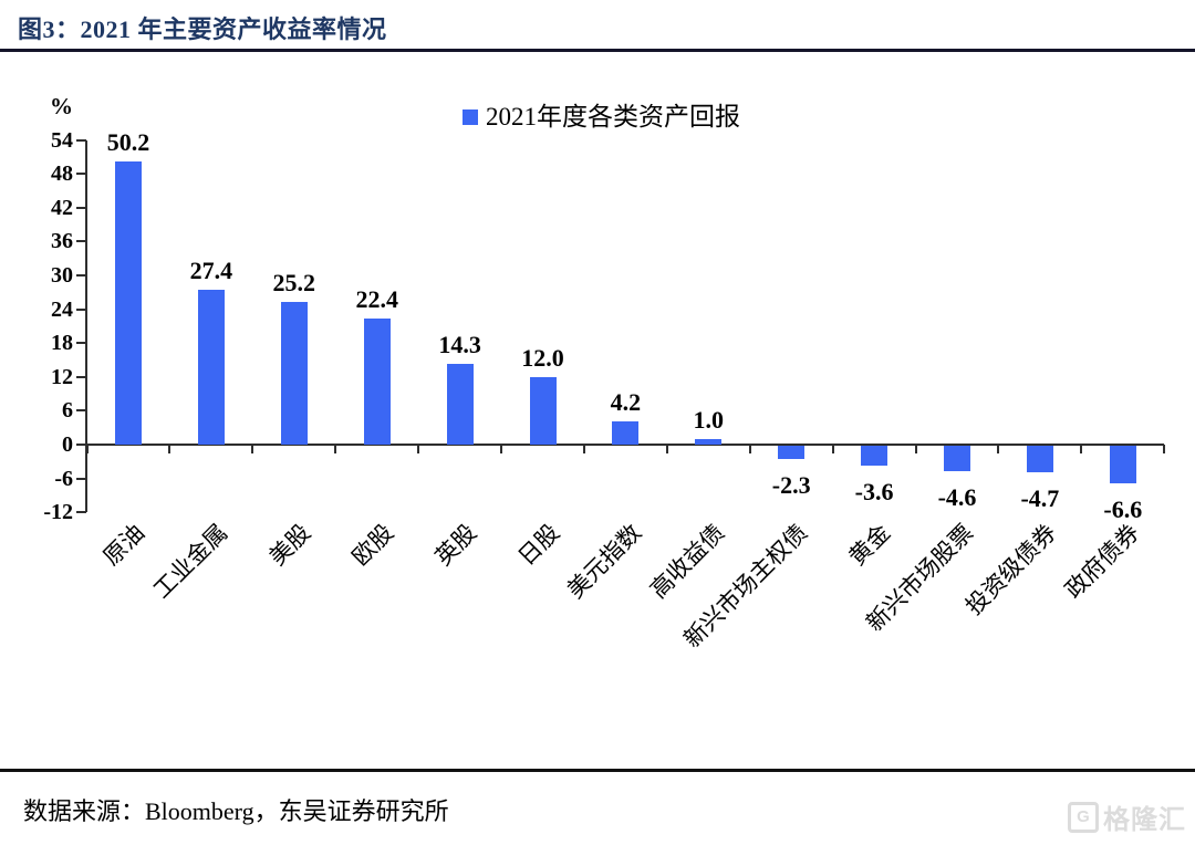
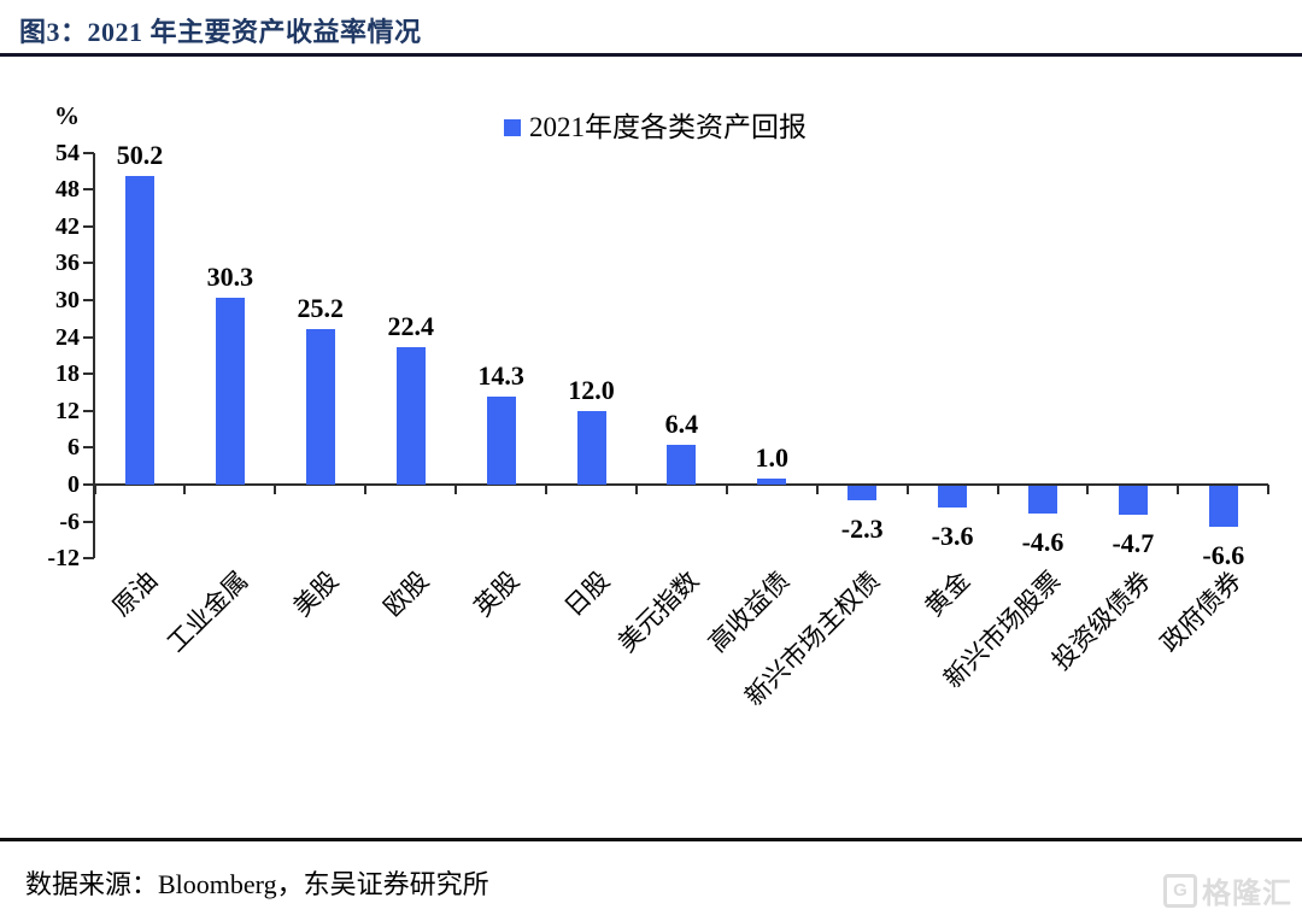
工业金属: 27.4 -> 30.3
美元指数: 4.2 -> 6.4
